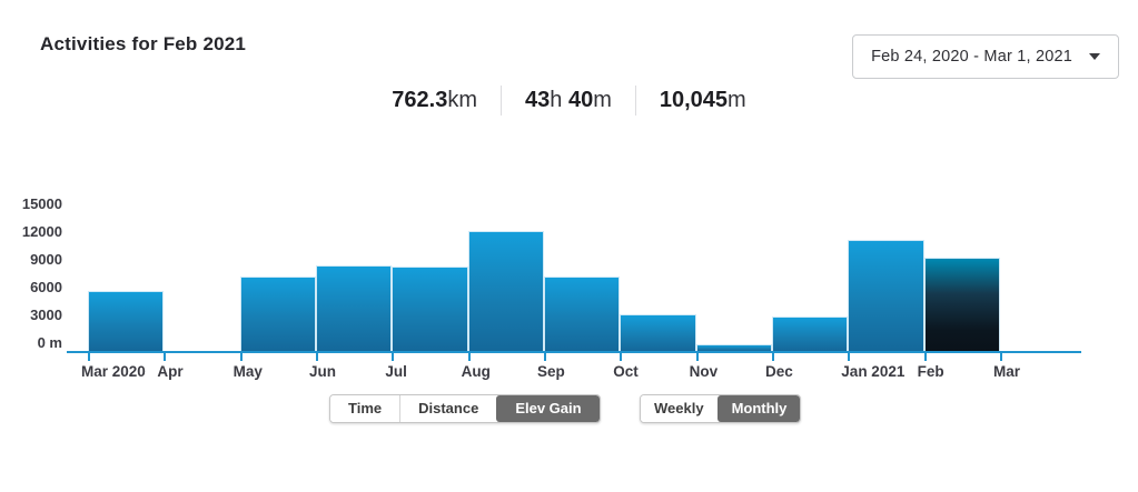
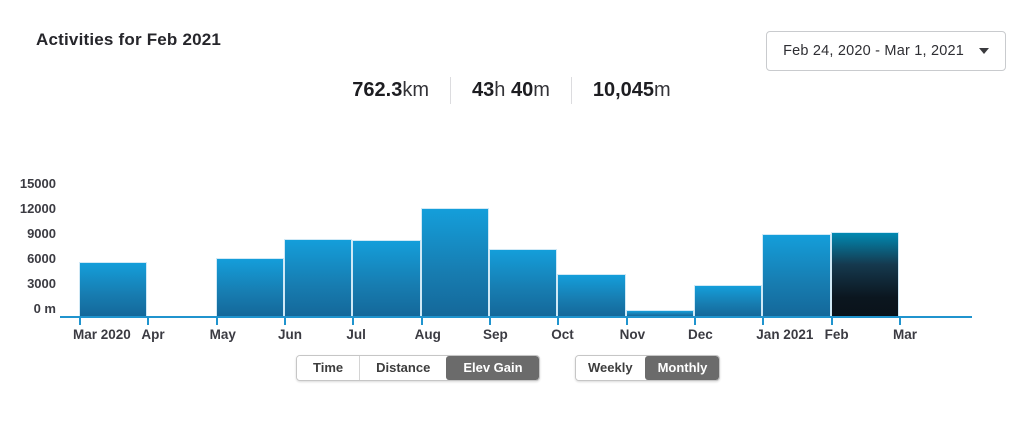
May: 8000 -> 7000
Oct: 4000 -> 5000
Jan 2021: 12000 -> 10000
